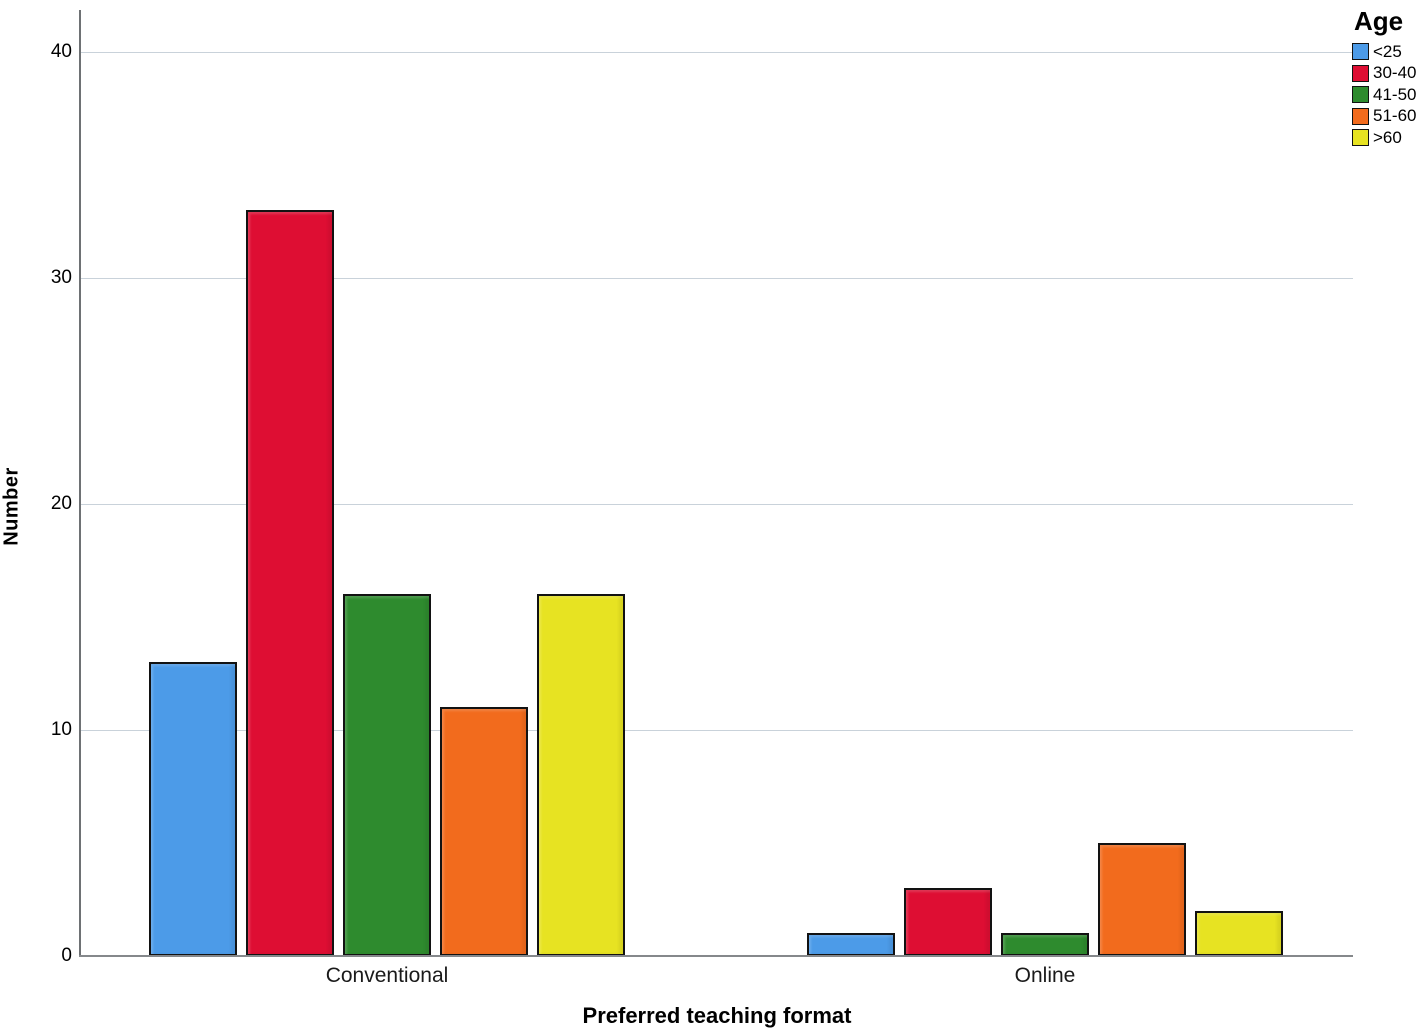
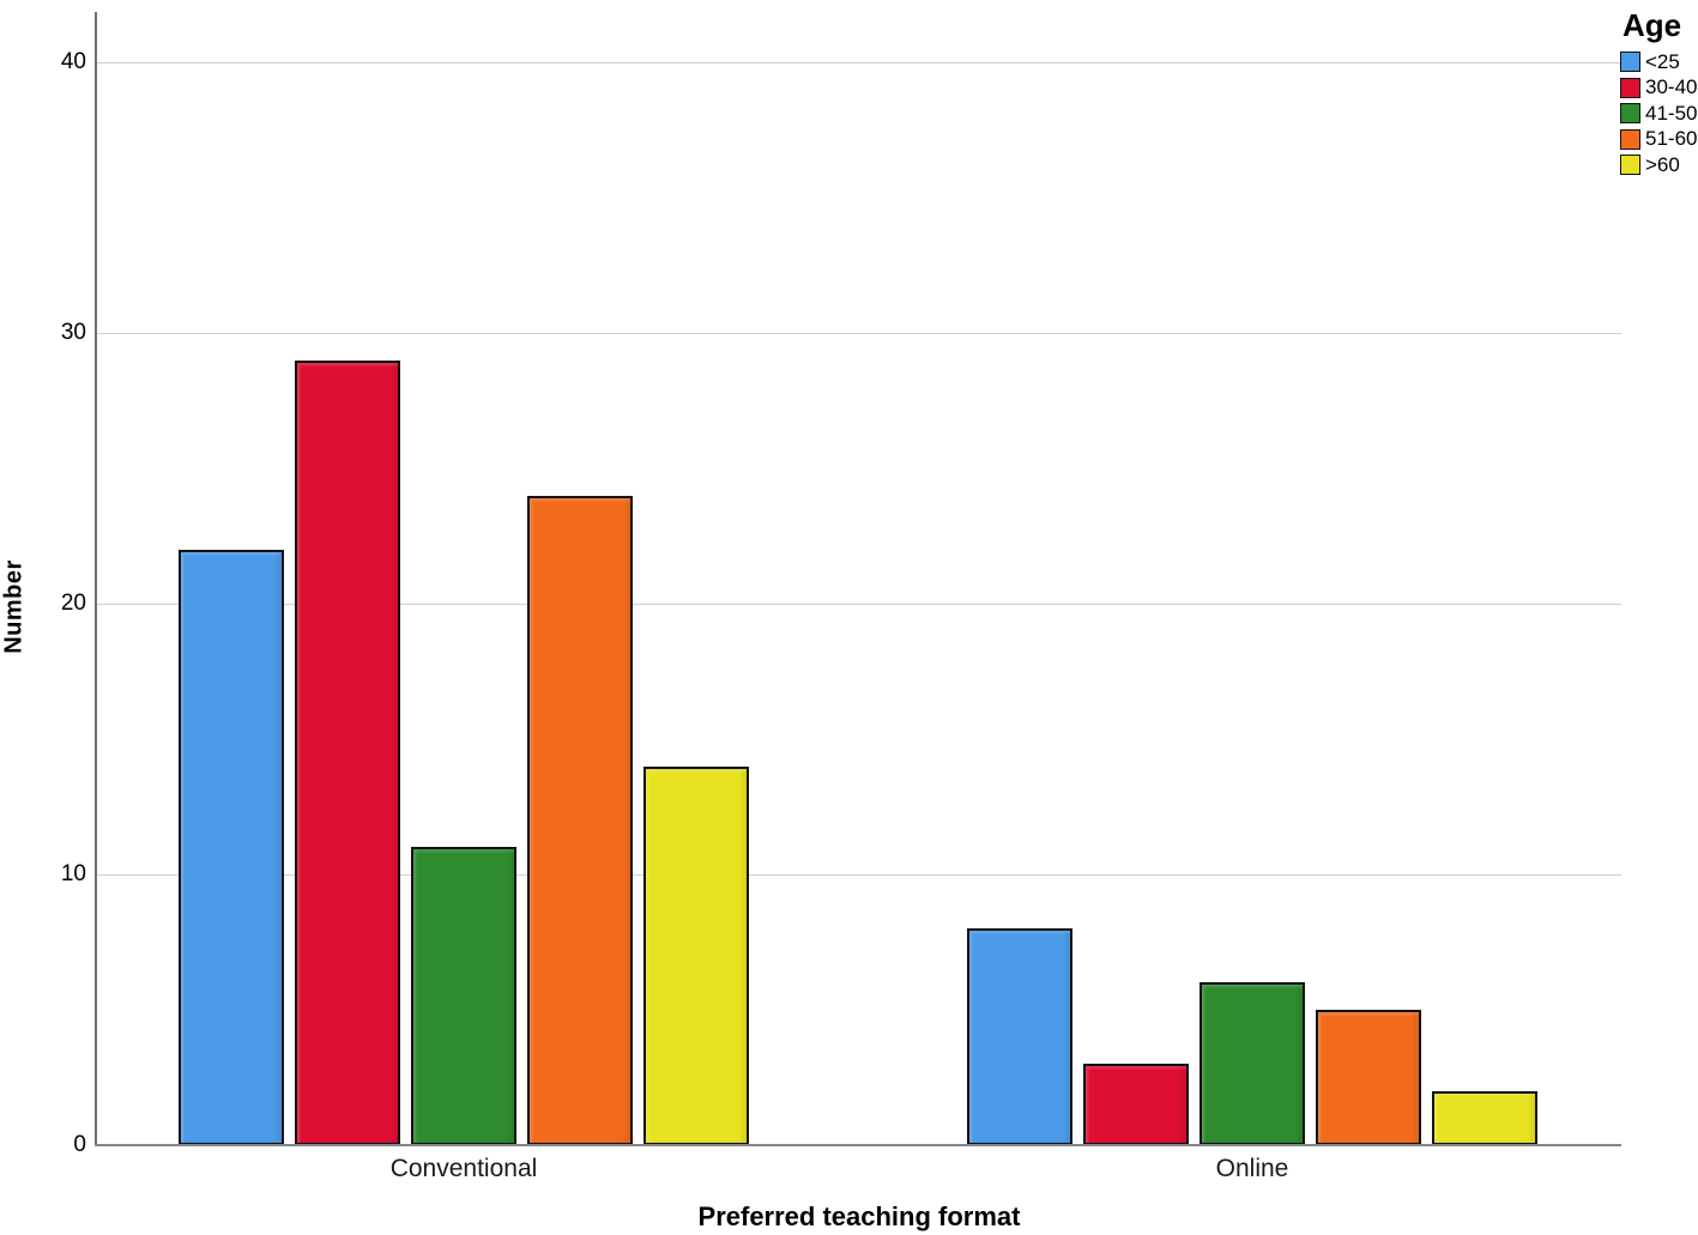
<25/Conventional: 13 -> 22
30-40/Conventional: 33 -> 29
41-50/Conventional: 16 -> 11
51-60/Conventional: 11 -> 24
>60/Conventional: 16 -> 14
<25/Online: 1 -> 8
41-50/Online: 1 -> 6
